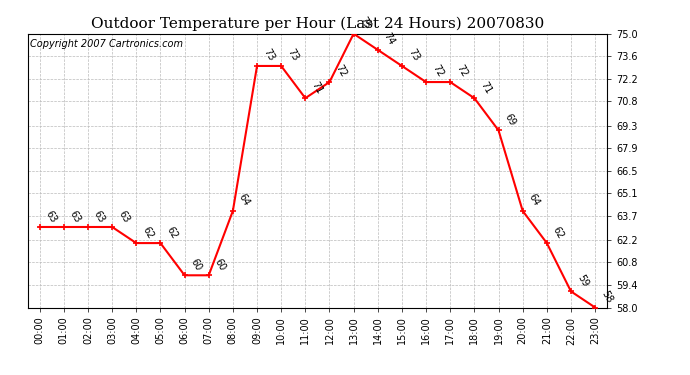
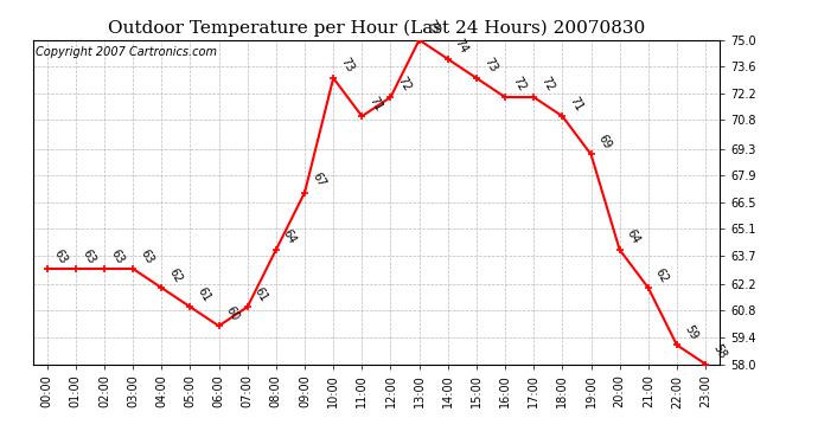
05:00: 62 -> 61
07:00: 60 -> 61
09:00: 73 -> 67
